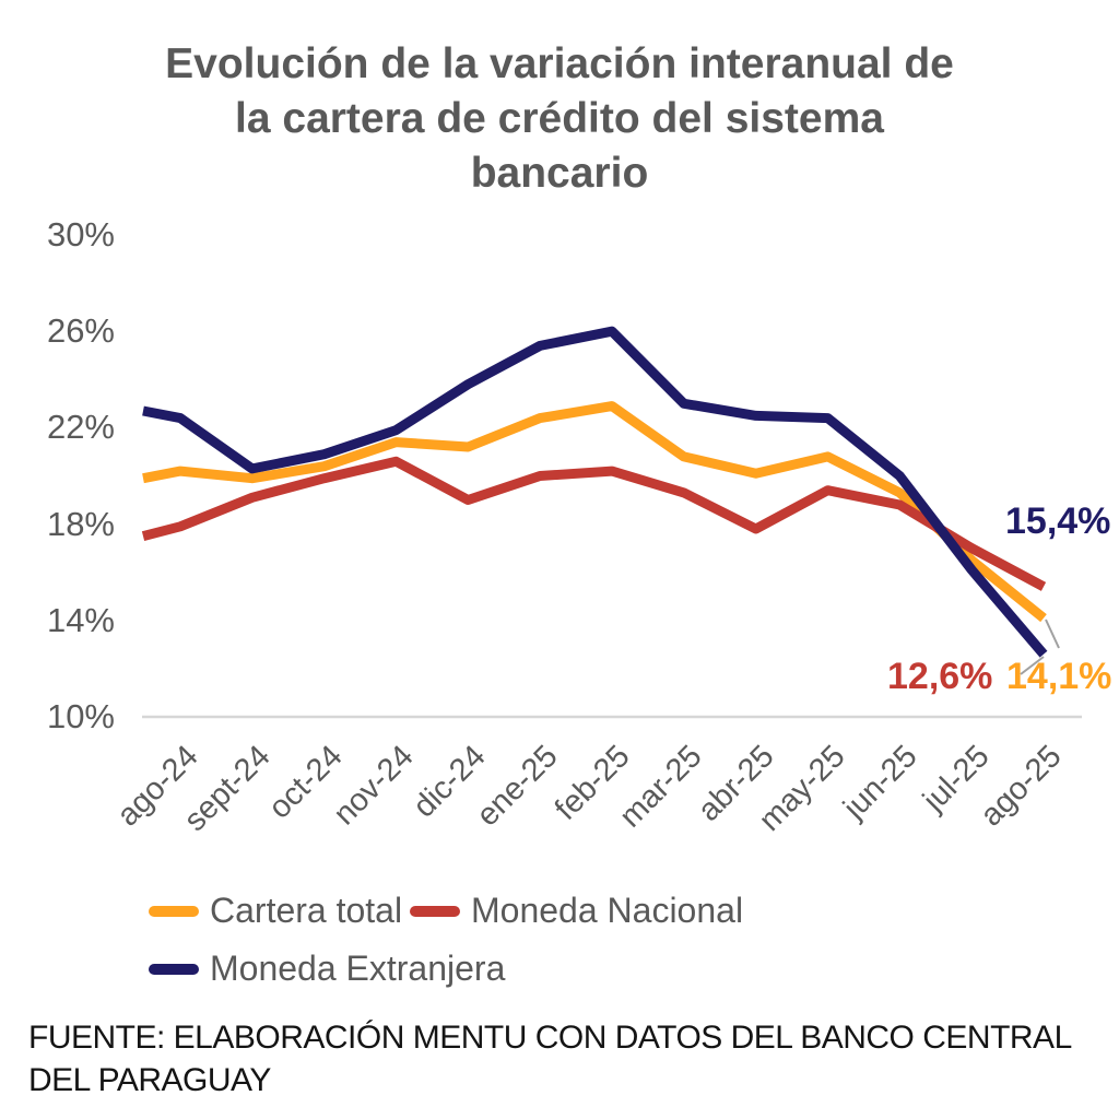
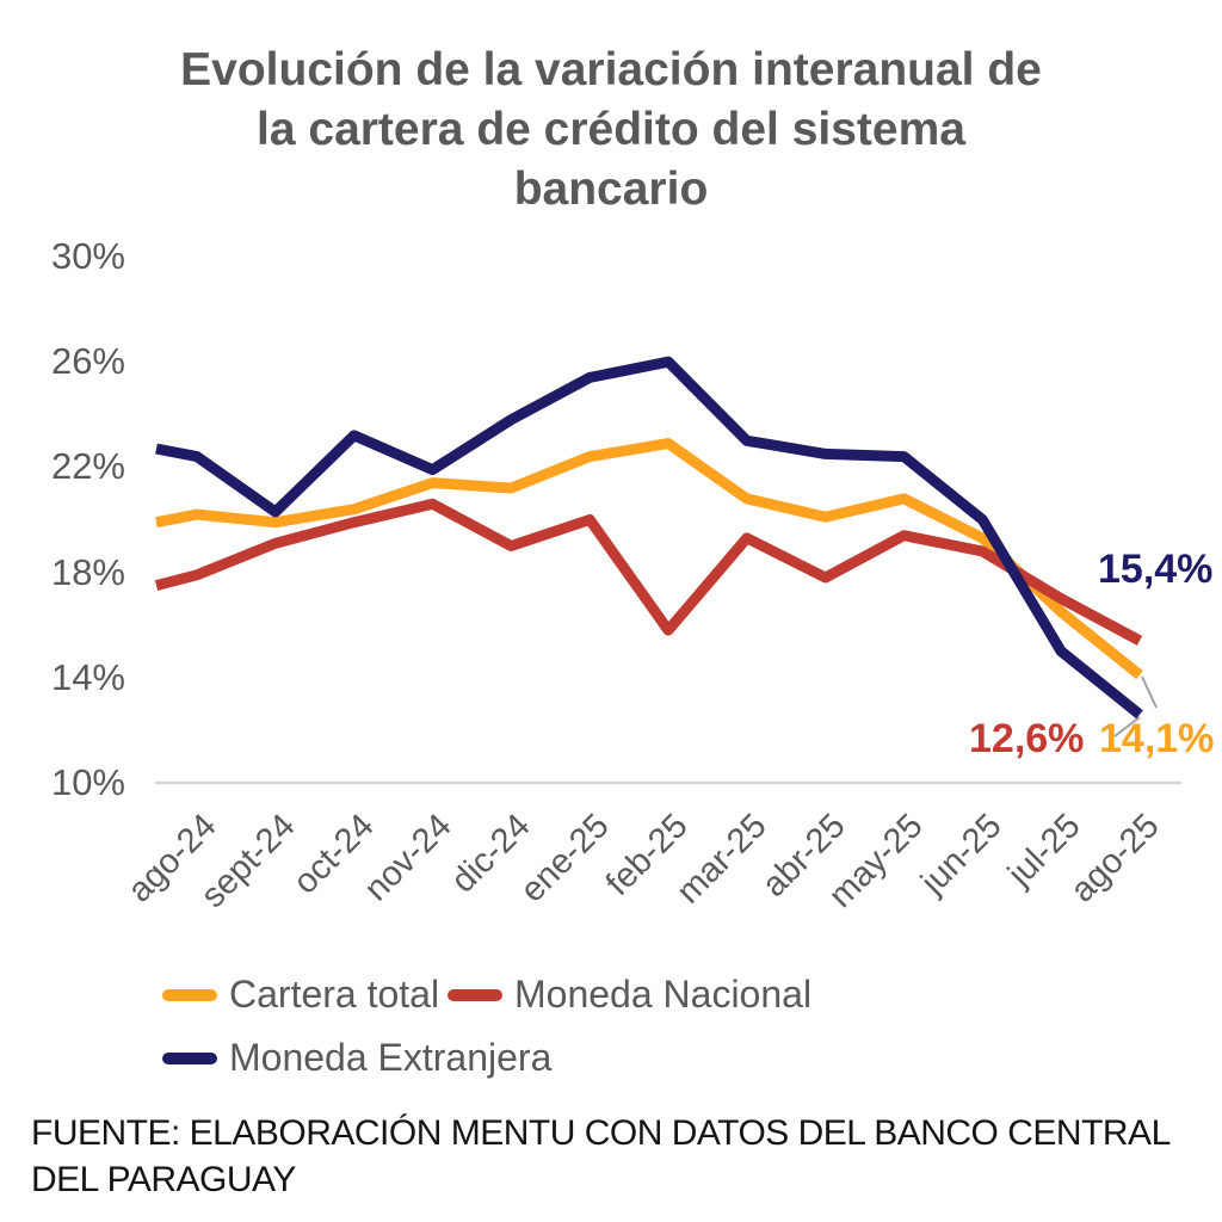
Moneda Extranjera/oct-24: 20.9% -> 23.2%
Moneda Nacional/feb-25: 20.2% -> 15.8%
Moneda Extranjera/jul-25: 16.1% -> 15.0%
